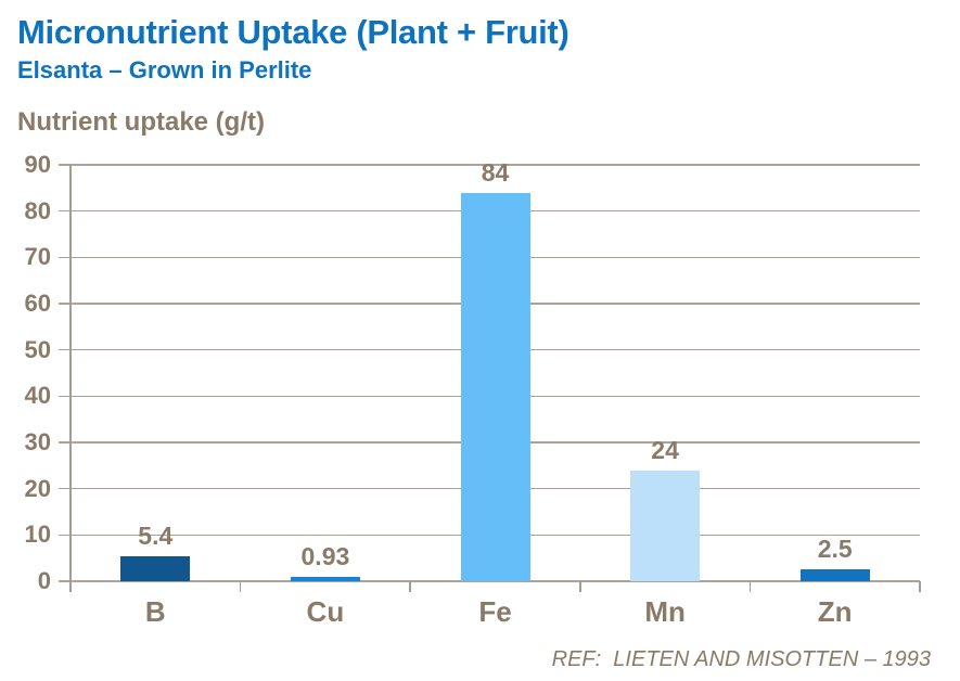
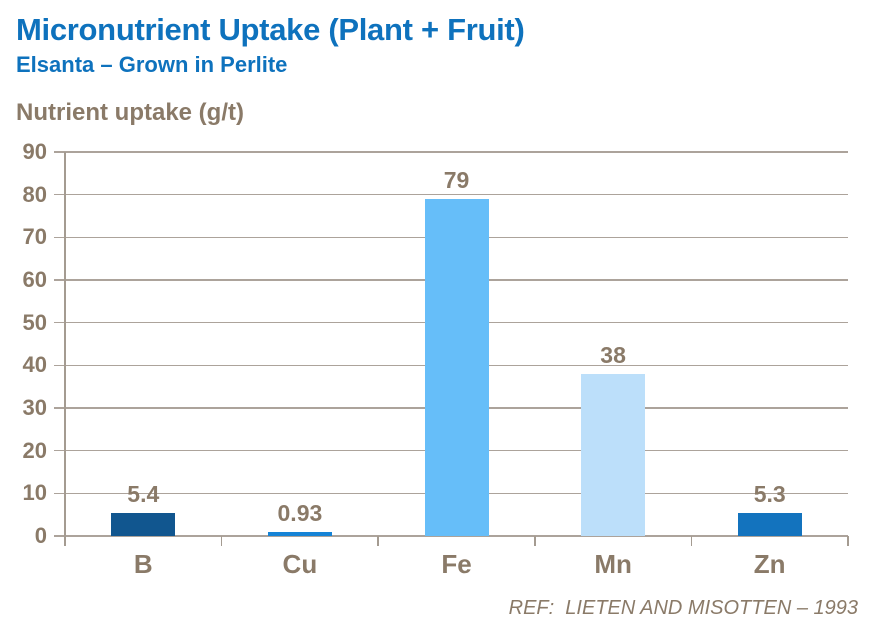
Fe: 84 -> 79
Mn: 24 -> 38
Zn: 2.5 -> 5.3
